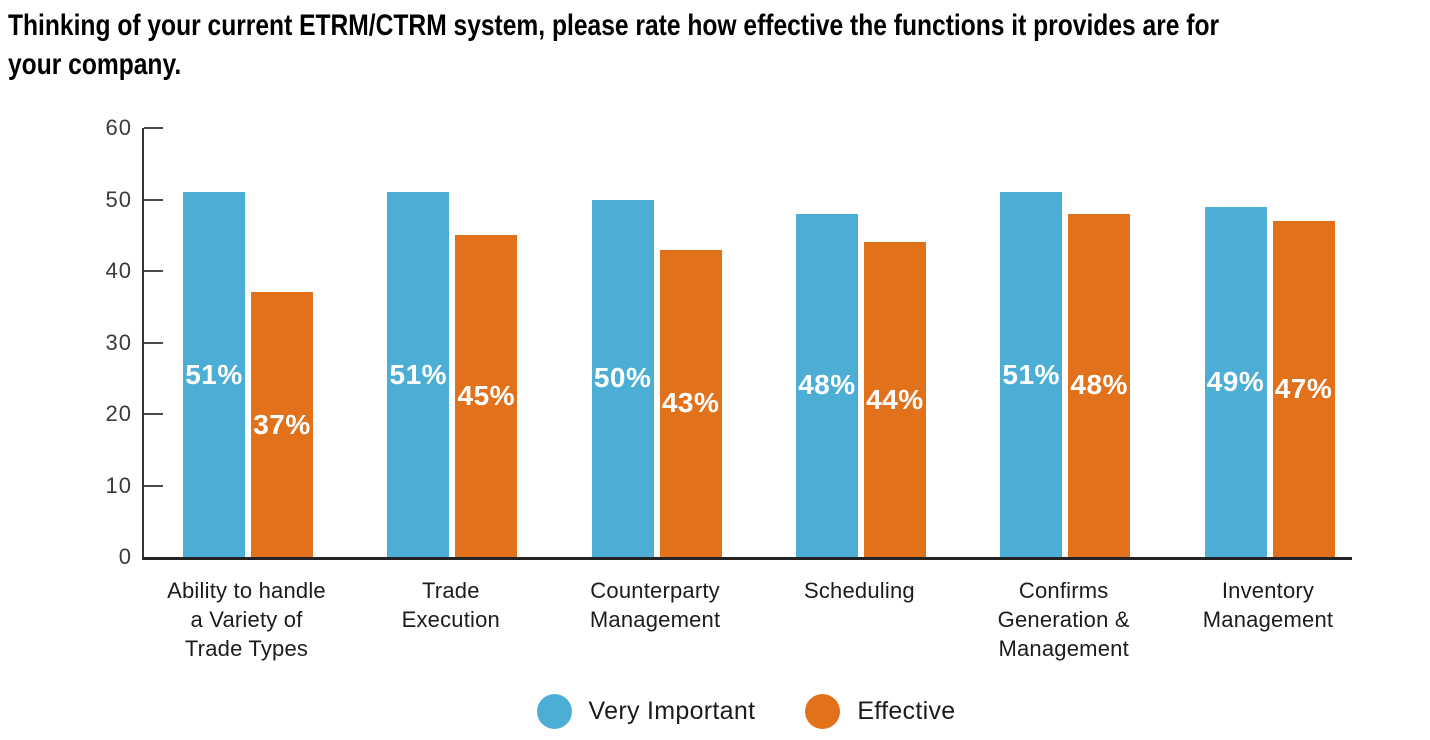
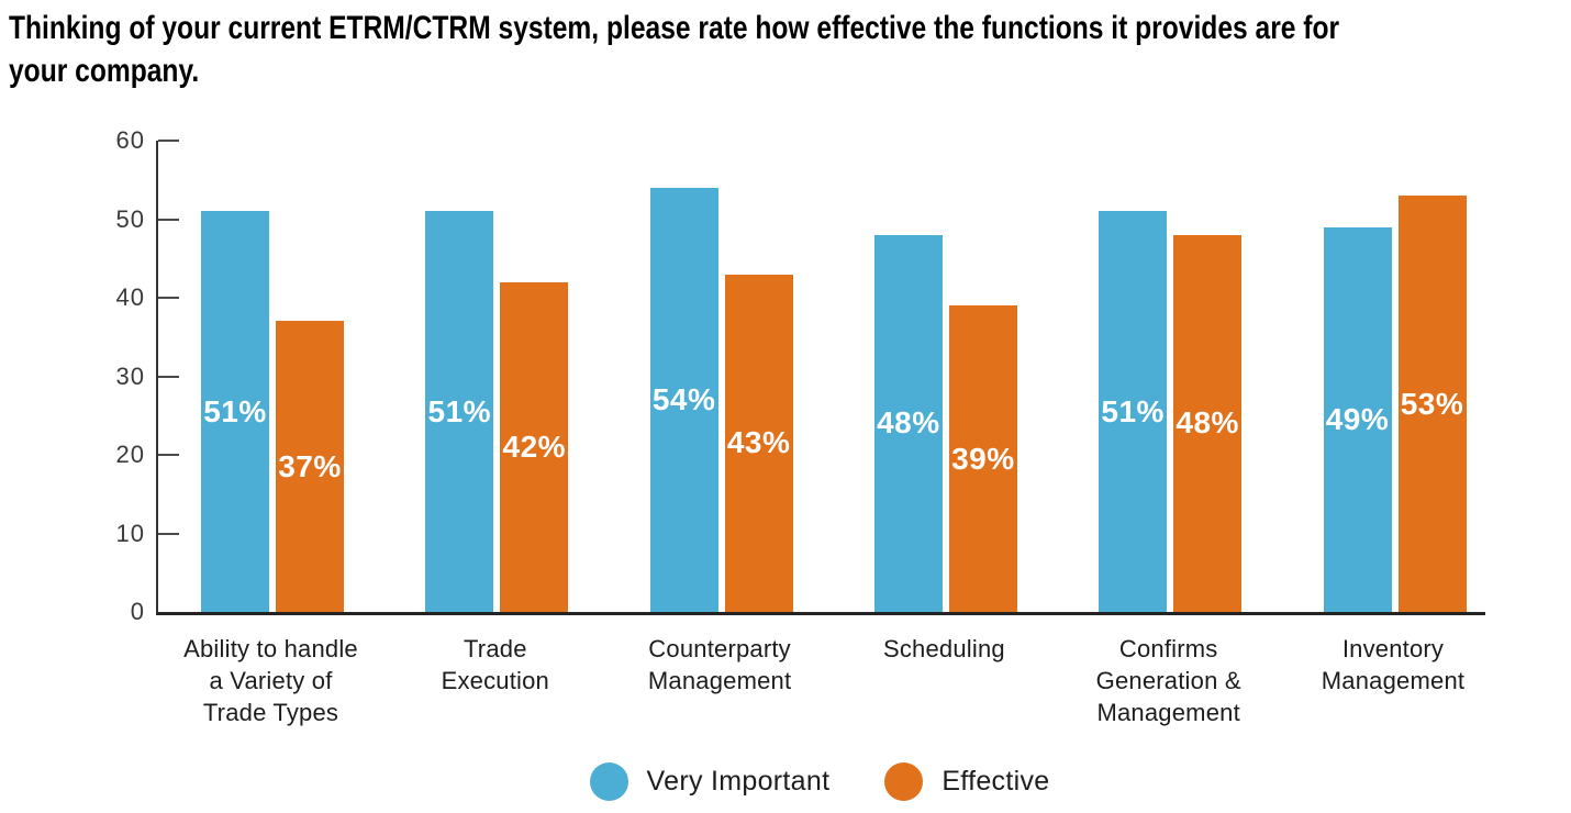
Effective/Trade Execution: 45% -> 42%
Very Important/Counterparty Management: 50% -> 54%
Effective/Scheduling: 44% -> 39%
Effective/Inventory Management: 47% -> 53%
